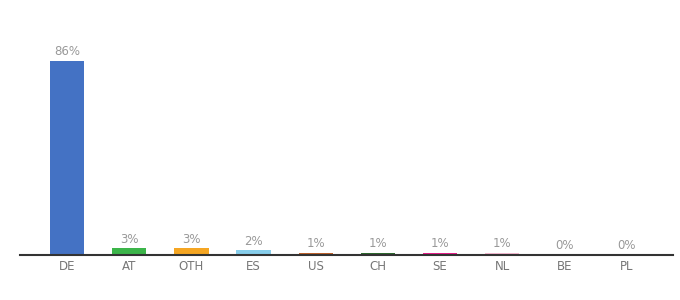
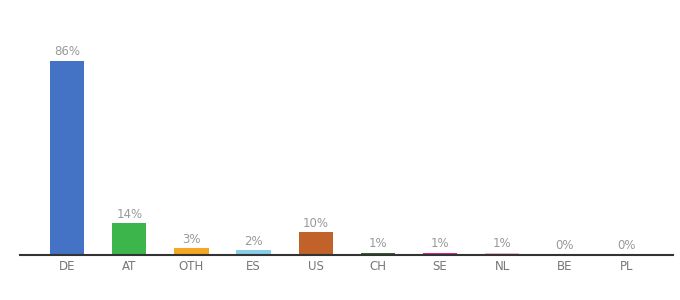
AT: 3% -> 14%
US: 1% -> 10%
